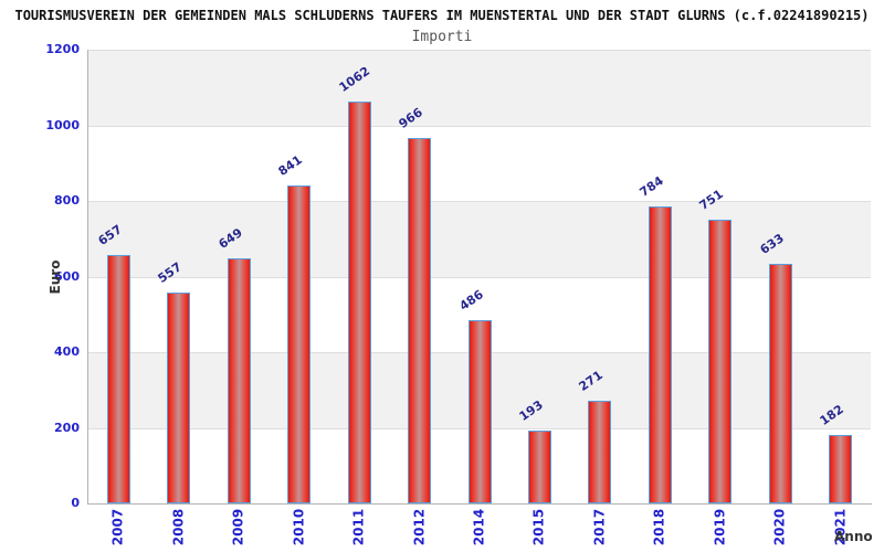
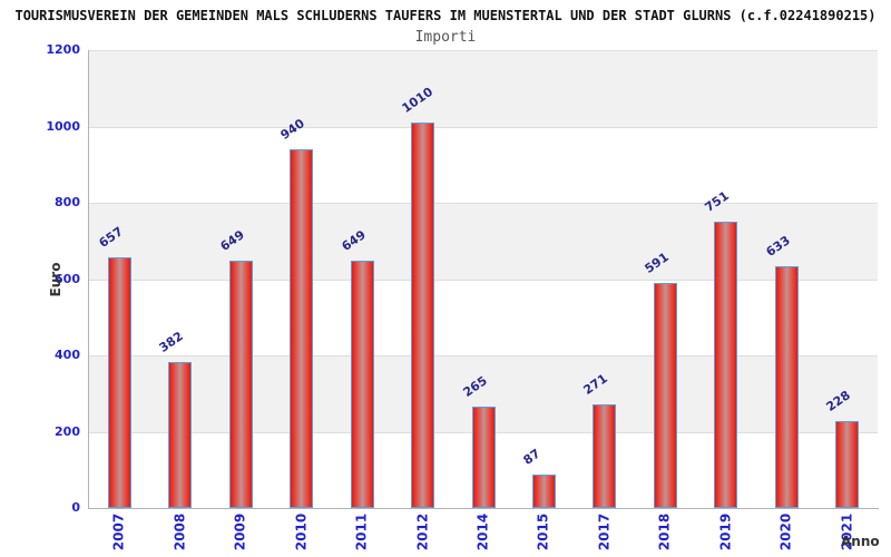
2008: 557 -> 382
2010: 841 -> 940
2011: 1062 -> 649
2012: 966 -> 1010
2014: 486 -> 265
2015: 193 -> 87
2018: 784 -> 591
2021: 182 -> 228
